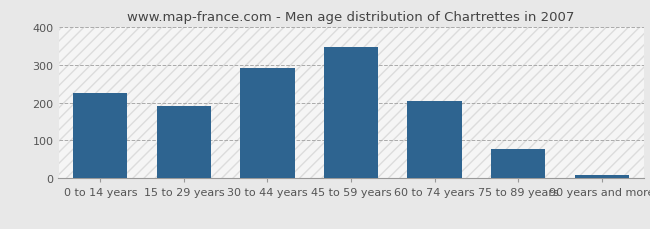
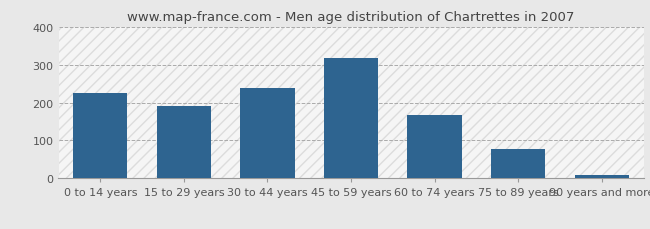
30 to 44 years: 290 -> 238
45 to 59 years: 345 -> 317
60 to 74 years: 205 -> 166
